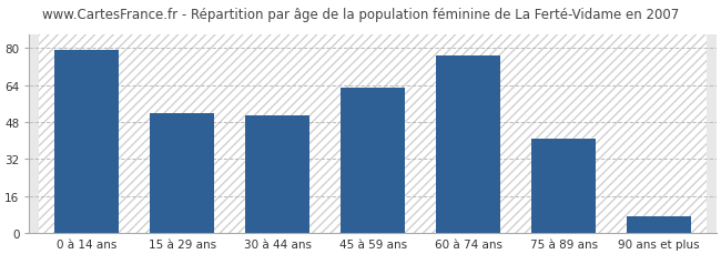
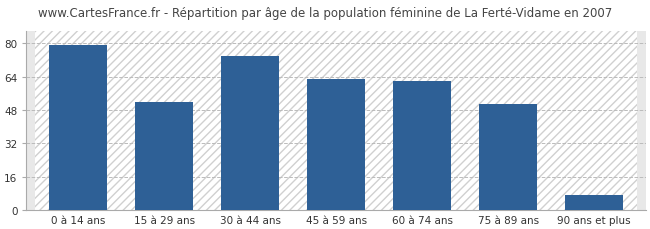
30 à 44 ans: 51 -> 74
60 à 74 ans: 77 -> 62
75 à 89 ans: 41 -> 51
